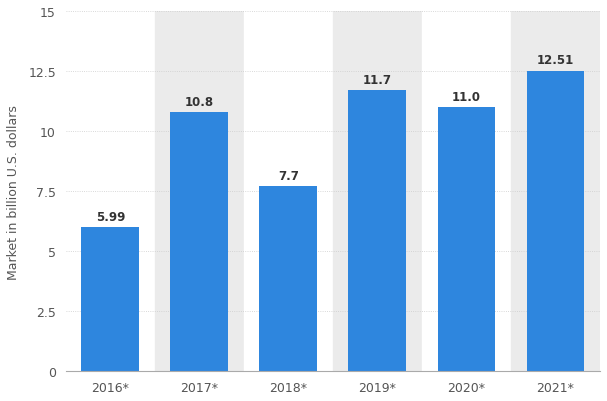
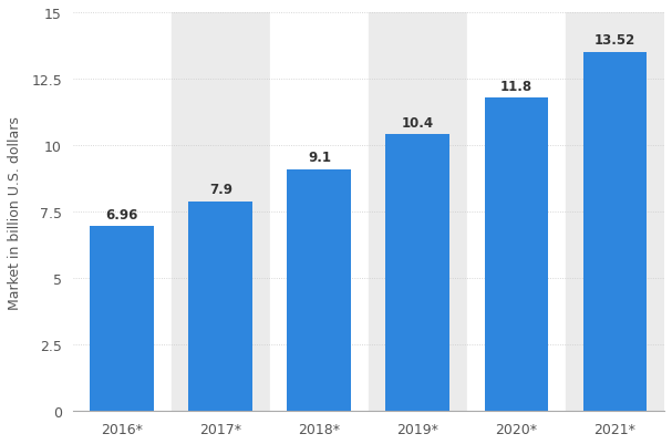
2016*: 5.99 -> 6.96
2017*: 10.8 -> 7.9
2018*: 7.7 -> 9.1
2019*: 11.7 -> 10.4
2020*: 11.0 -> 11.8
2021*: 12.51 -> 13.52
